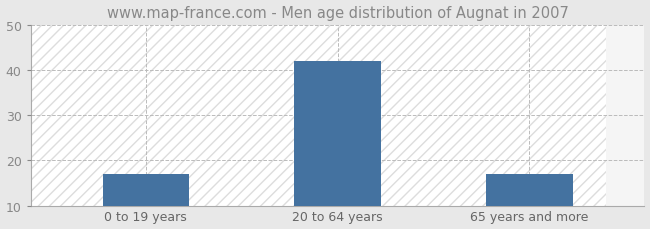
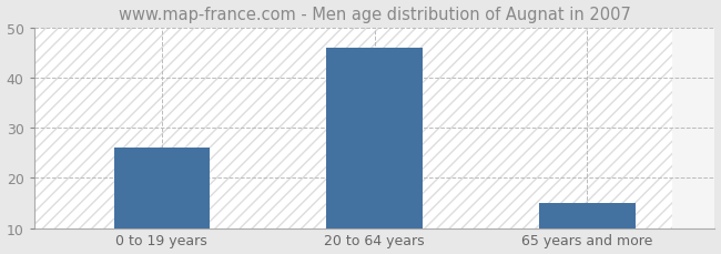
0 to 19 years: 17 -> 26
20 to 64 years: 42 -> 46
65 years and more: 17 -> 15
